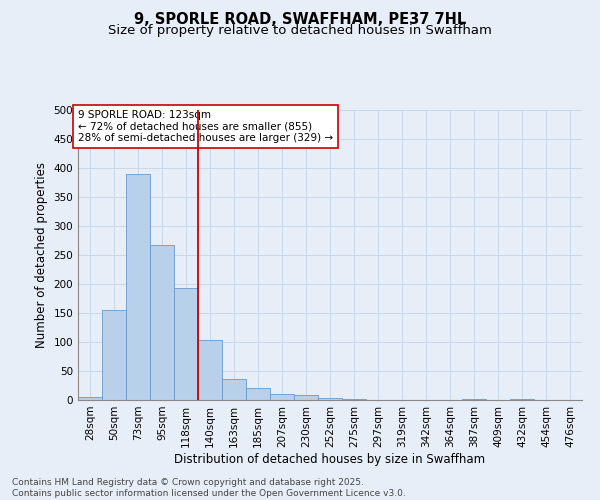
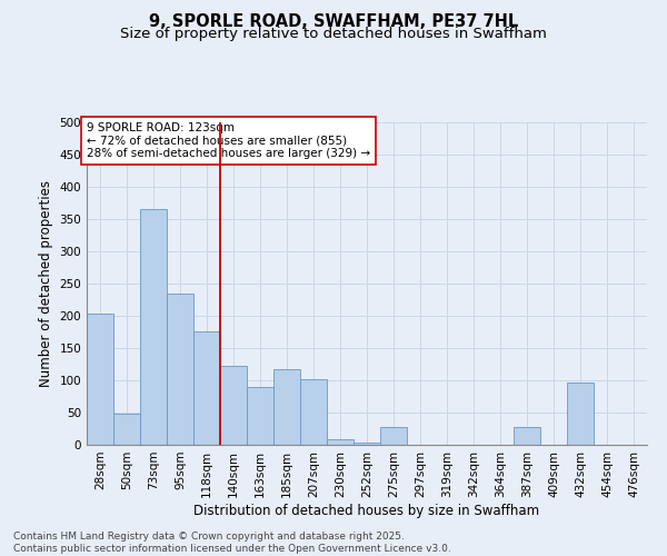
28sqm: 6 -> 204
50sqm: 155 -> 48
73sqm: 390 -> 366
95sqm: 267 -> 234
118sqm: 193 -> 176
140sqm: 103 -> 122
163sqm: 36 -> 90
185sqm: 21 -> 118
207sqm: 11 -> 102
275sqm: 1 -> 28
387sqm: 2 -> 28
432sqm: 1 -> 96
